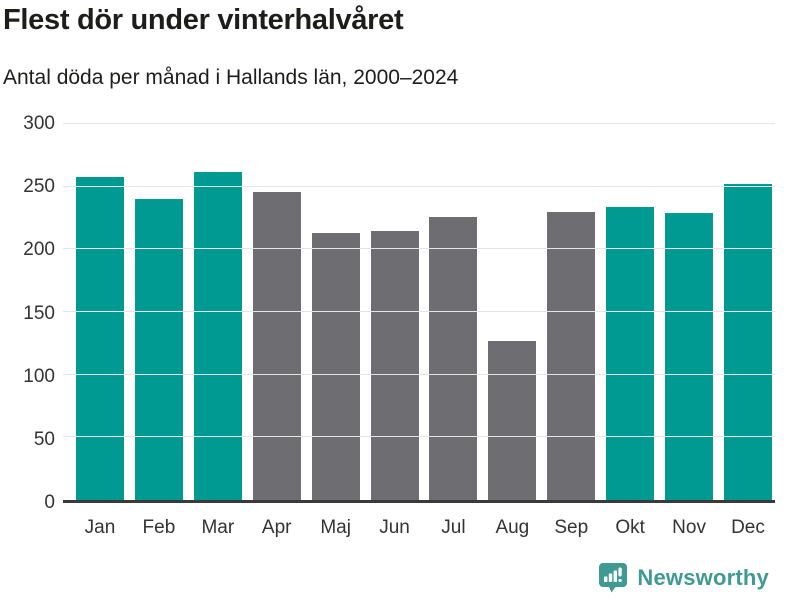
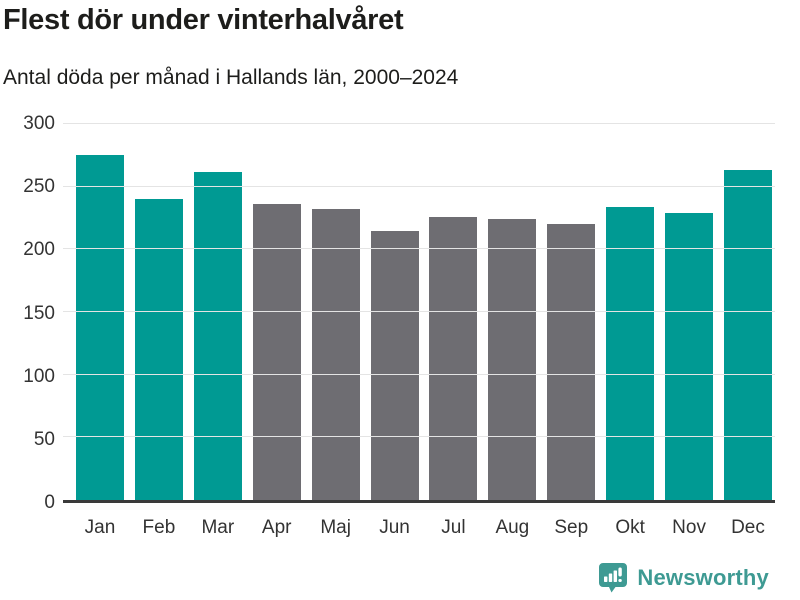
Jan: 258 -> 275
Apr: 246 -> 236
Maj: 213 -> 232
Aug: 127 -> 224
Sep: 230 -> 220
Dec: 252 -> 263
